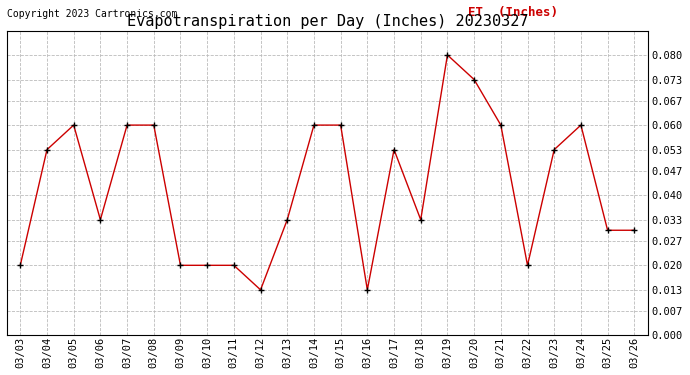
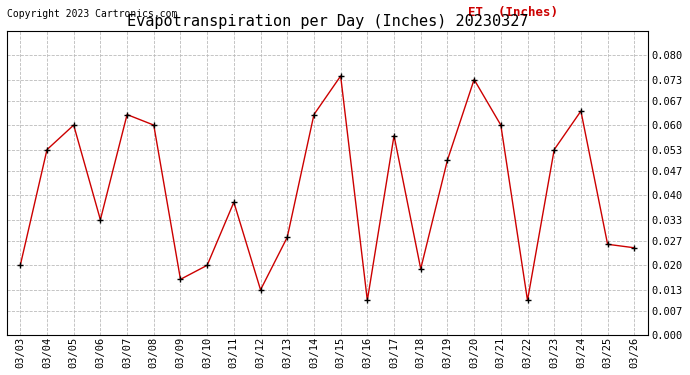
03/07: 0.060 -> 0.063
03/09: 0.020 -> 0.016
03/11: 0.020 -> 0.038
03/13: 0.033 -> 0.028
03/14: 0.060 -> 0.063
03/15: 0.060 -> 0.074
03/16: 0.013 -> 0.010
03/17: 0.053 -> 0.057
03/18: 0.033 -> 0.019
03/19: 0.080 -> 0.050
03/22: 0.020 -> 0.010
03/24: 0.060 -> 0.064
03/25: 0.030 -> 0.026
03/26: 0.030 -> 0.025
